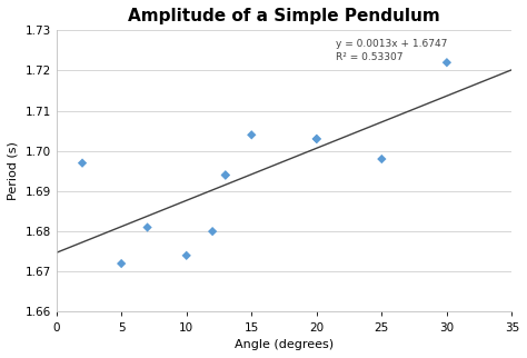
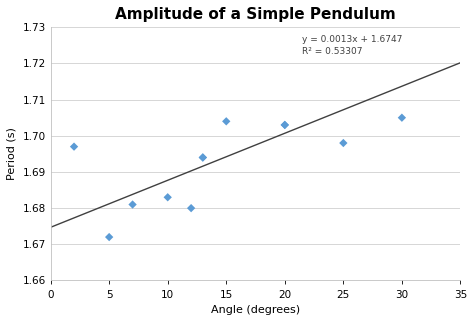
10: 1.674 -> 1.683
30: 1.722 -> 1.705
